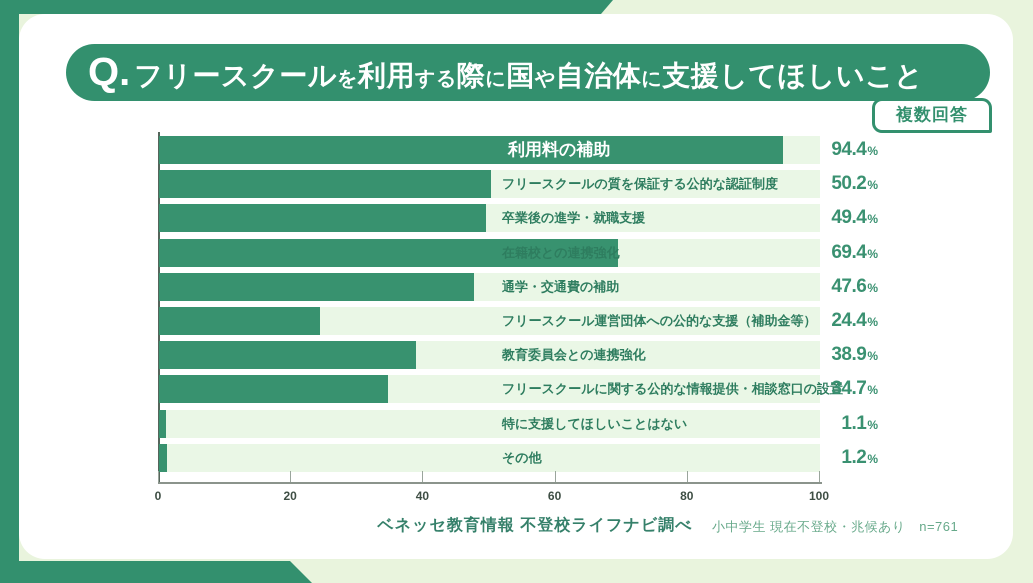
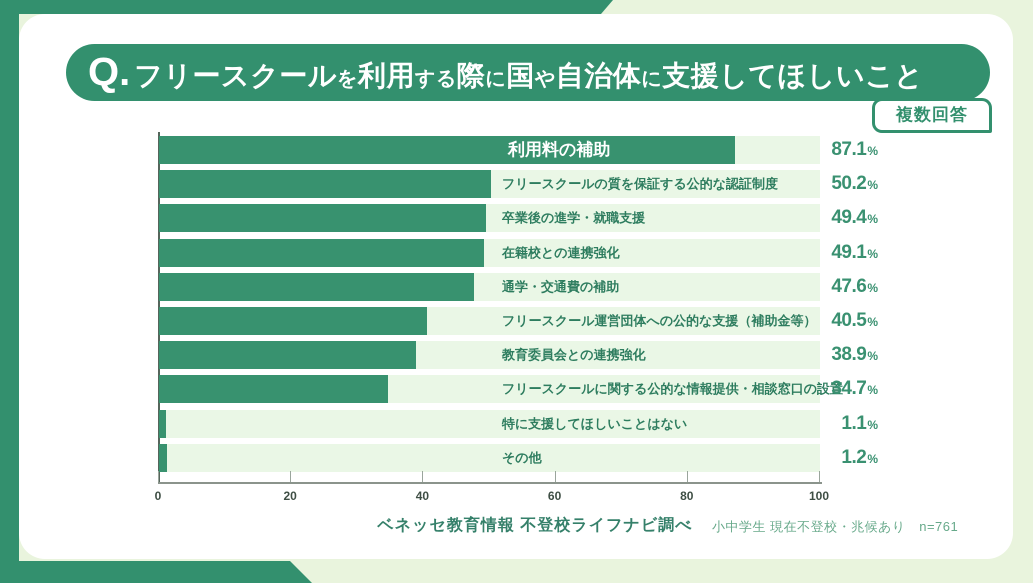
利用料の補助: 94.4 -> 87.1
在籍校との連携強化: 69.4 -> 49.1
フリースクール運営団体への公的な支援（補助金等）: 24.4 -> 40.5
